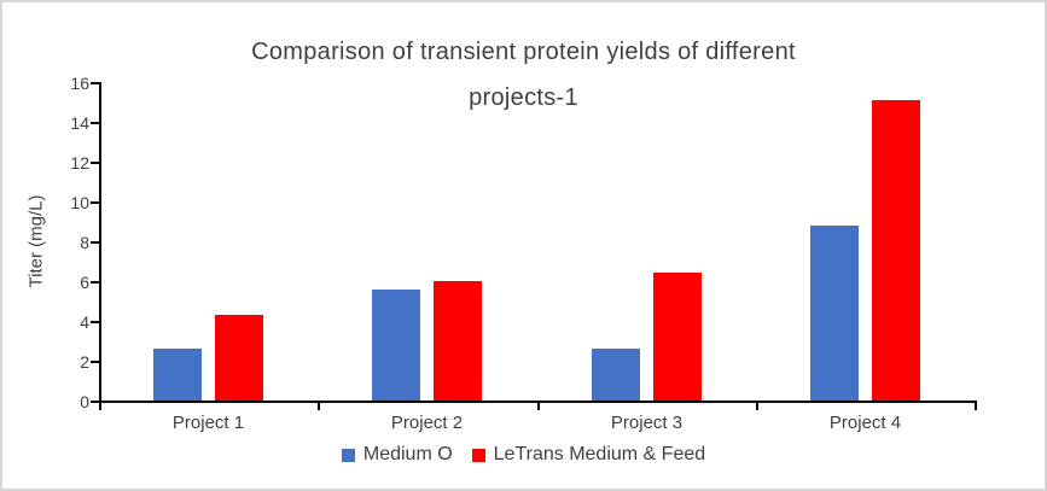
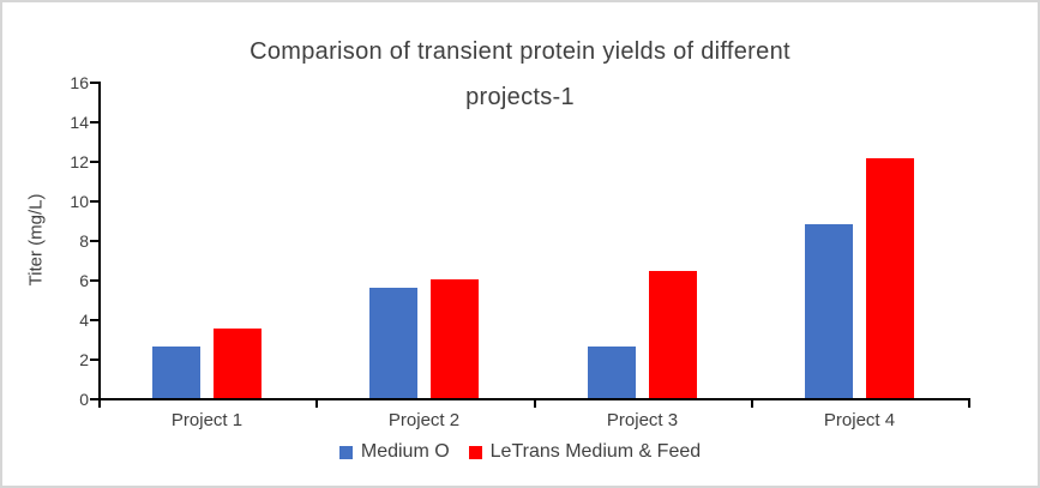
LeTrans Medium & Feed/Project 1: 4.3 -> 3.5
LeTrans Medium & Feed/Project 4: 15.1 -> 12.1
